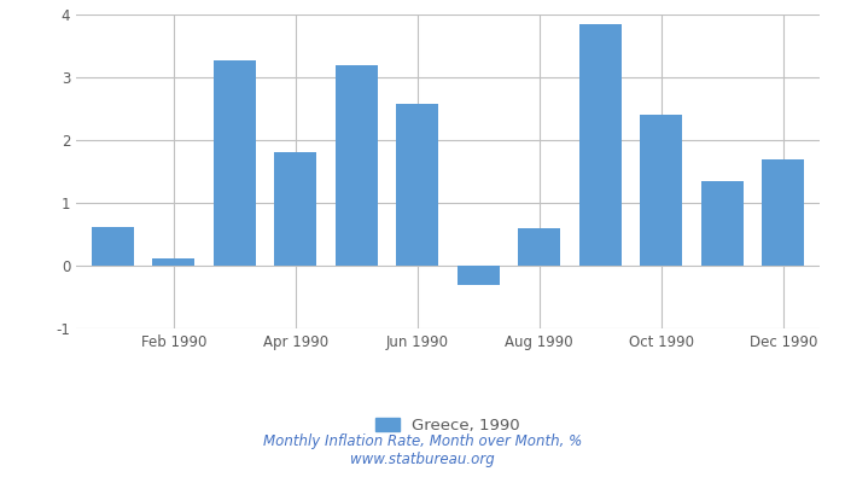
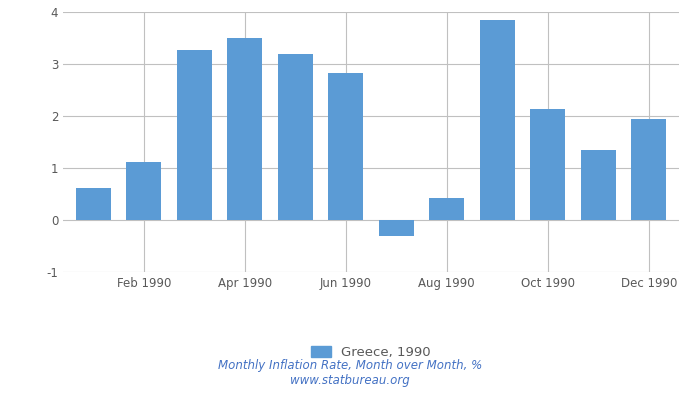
Feb 1990: 0.12 -> 1.12
Apr 1990: 1.80 -> 3.50
Jun 1990: 2.58 -> 2.82
Aug 1990: 0.60 -> 0.42
Oct 1990: 2.40 -> 2.14
Dec 1990: 1.70 -> 1.94
